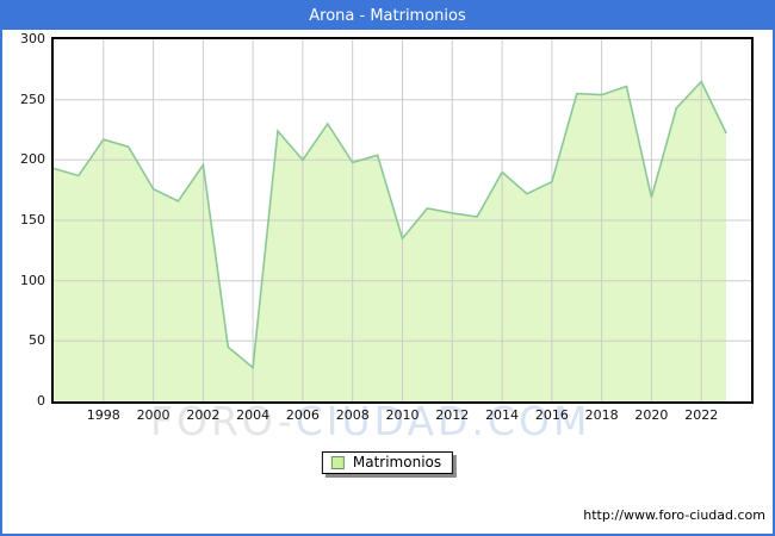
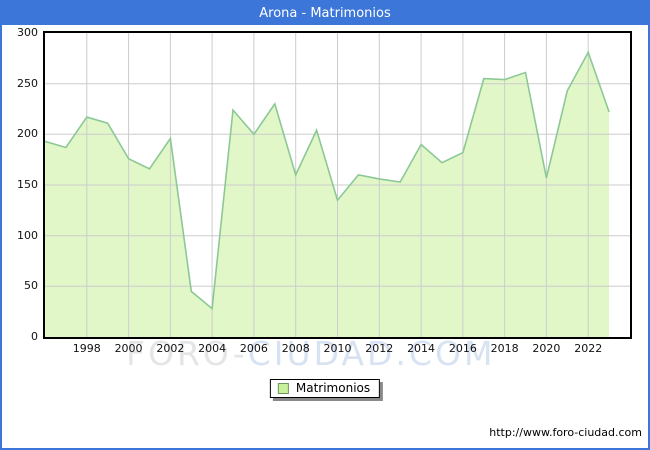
2008: 198 -> 160
2020: 169 -> 157
2022: 265 -> 281
